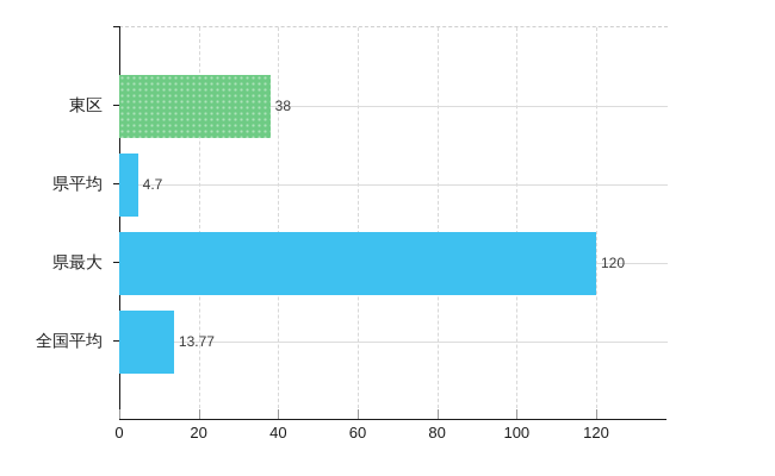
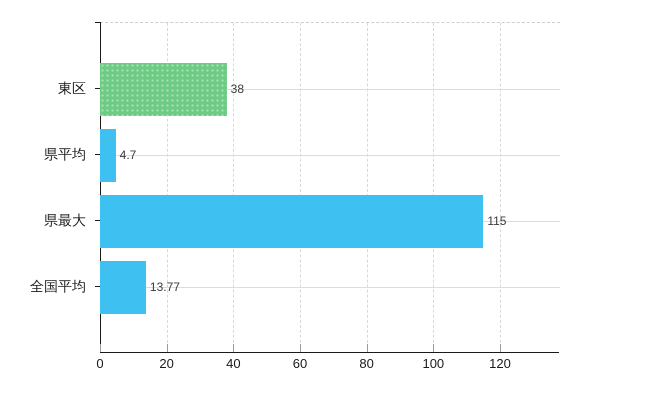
県最大: 120 -> 115
